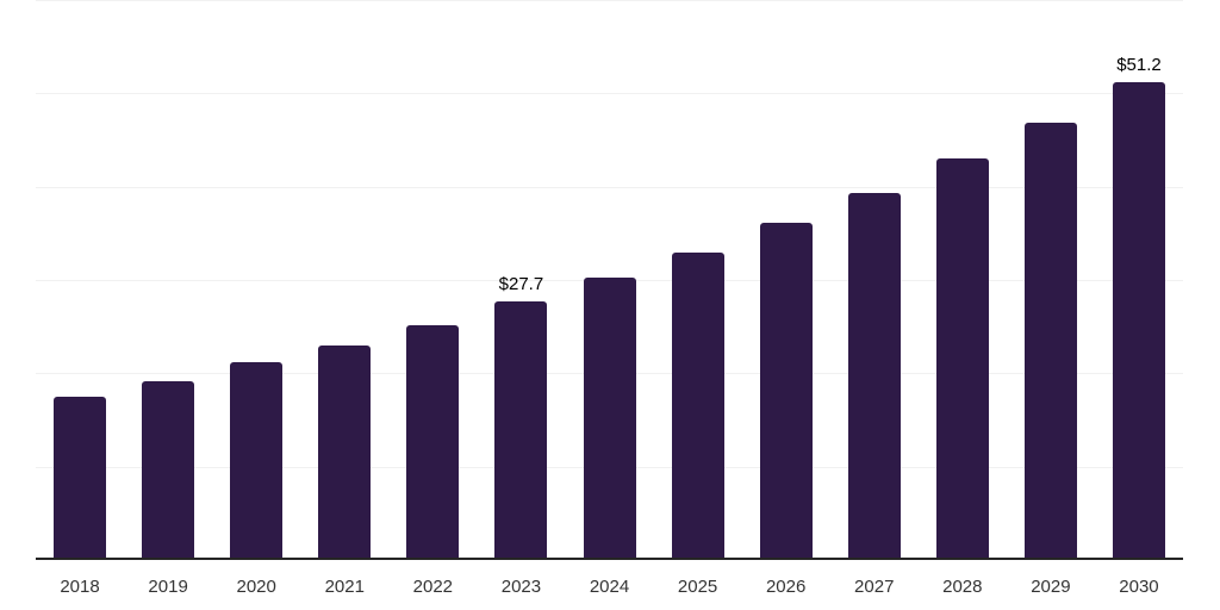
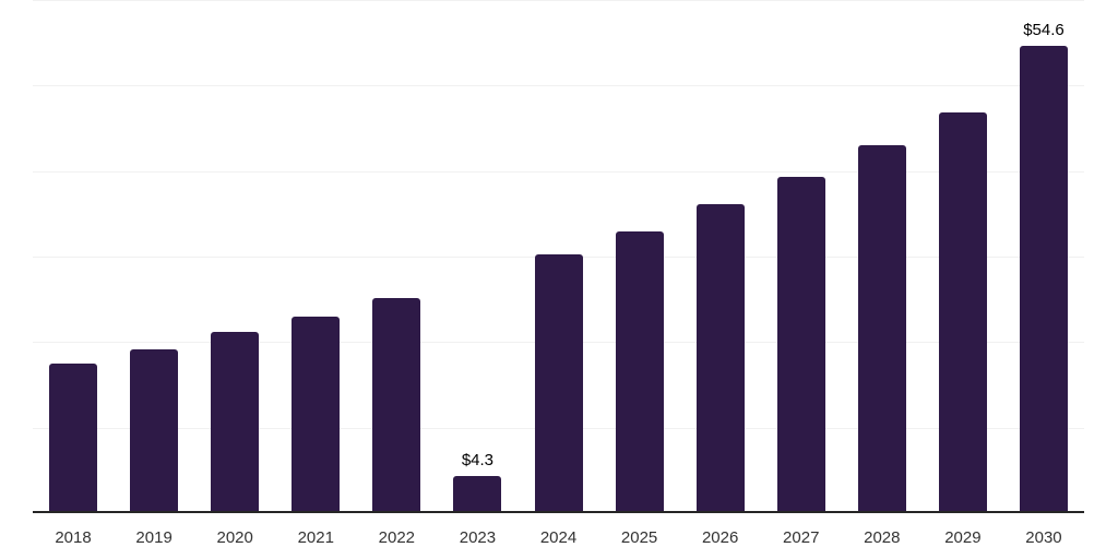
2023: $27.7 -> $4.3
2030: $51.2 -> $54.6
